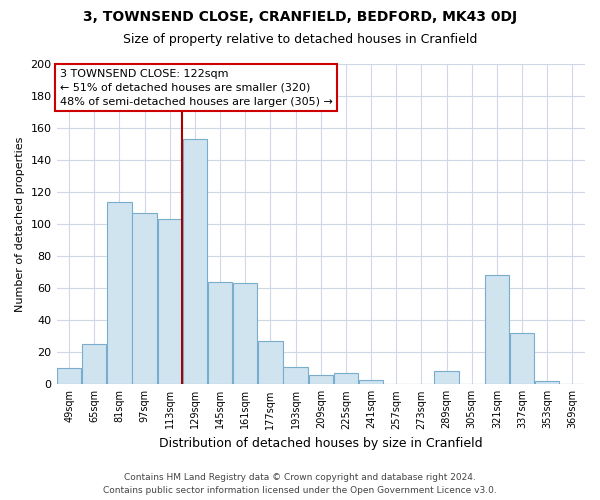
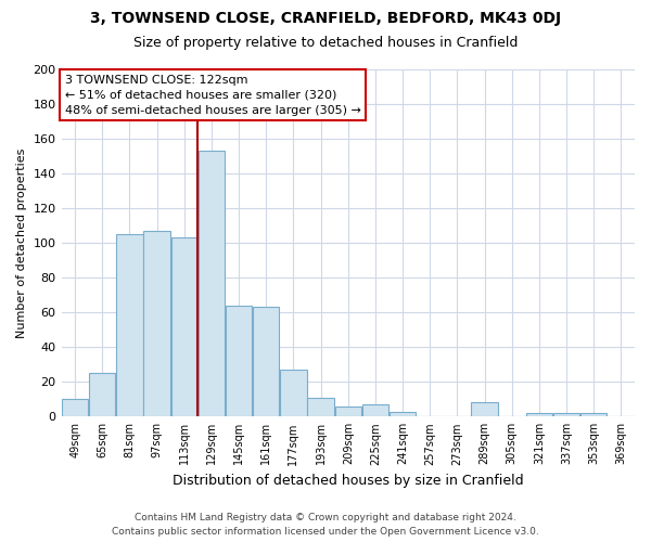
81sqm: 114 -> 105
321sqm: 68 -> 2
337sqm: 32 -> 2
